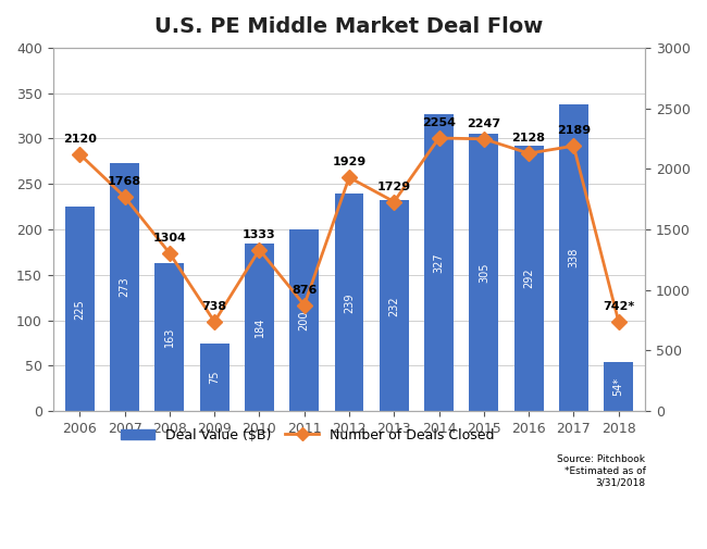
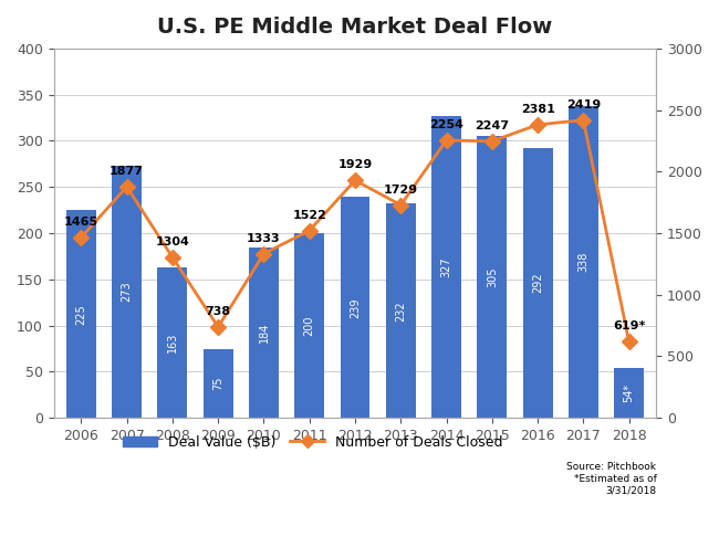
Number of Deals Closed/2006: 2120 -> 1465
Number of Deals Closed/2007: 1768 -> 1877
Number of Deals Closed/2011: 876 -> 1522
Number of Deals Closed/2016: 2128 -> 2381
Number of Deals Closed/2017: 2189 -> 2419
Number of Deals Closed/2018: 742* -> 619*
